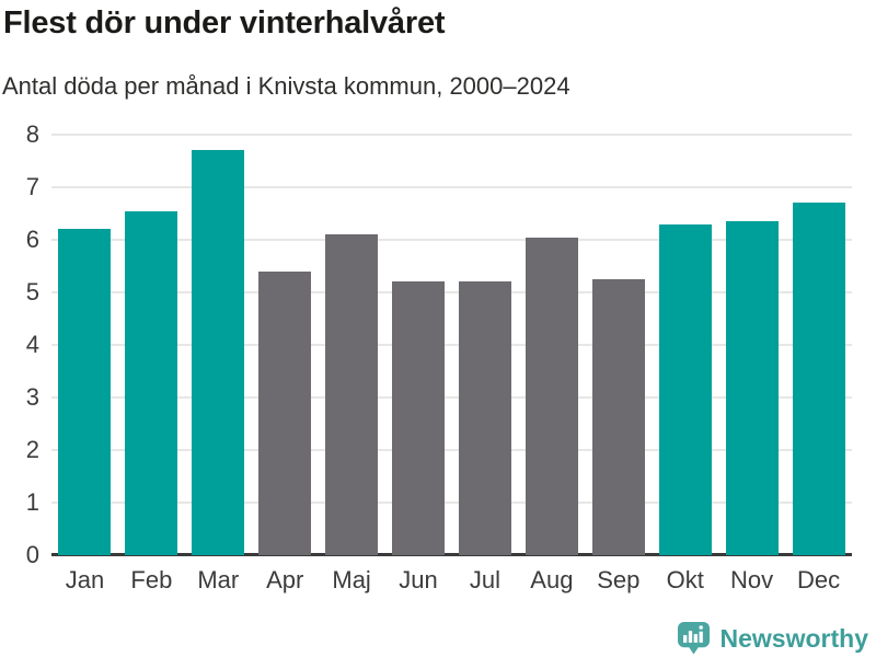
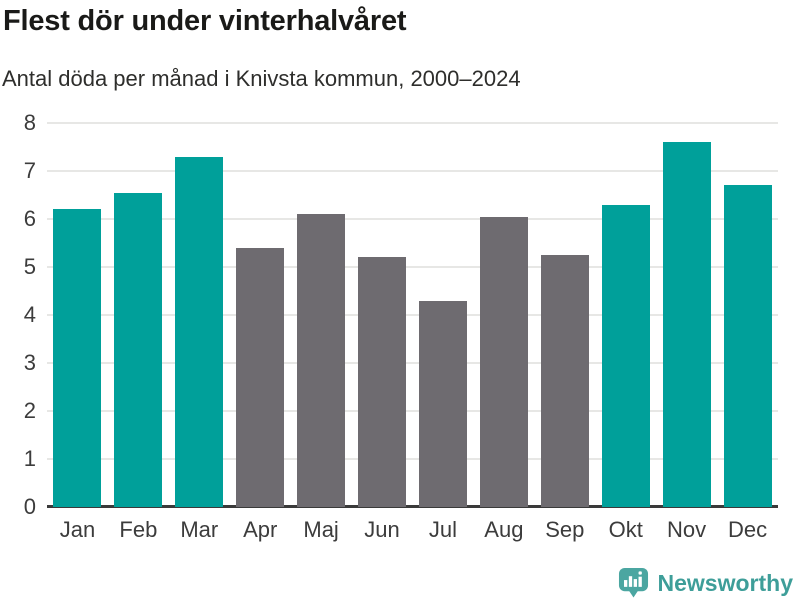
Mar: 7.7 -> 7.3
Jul: 5.2 -> 4.3
Nov: 6.3 -> 7.6
